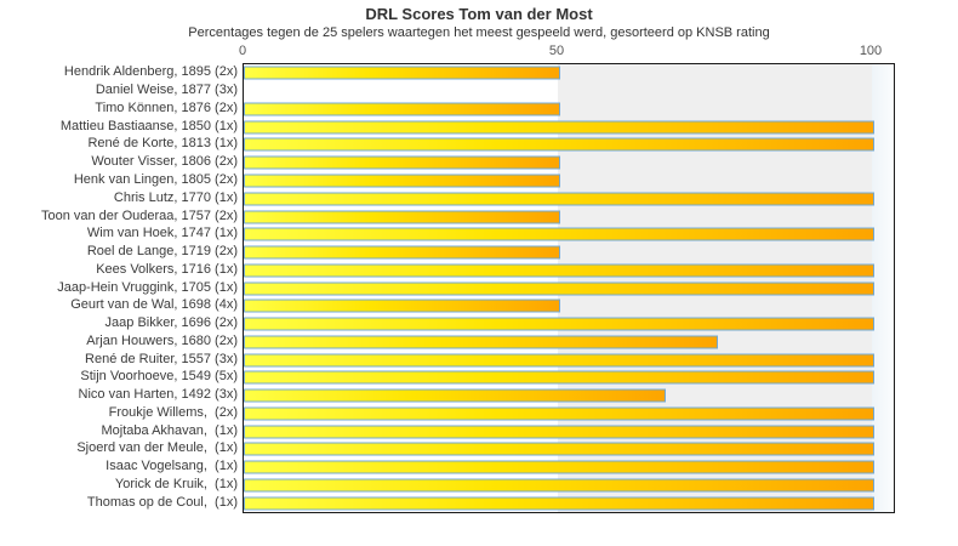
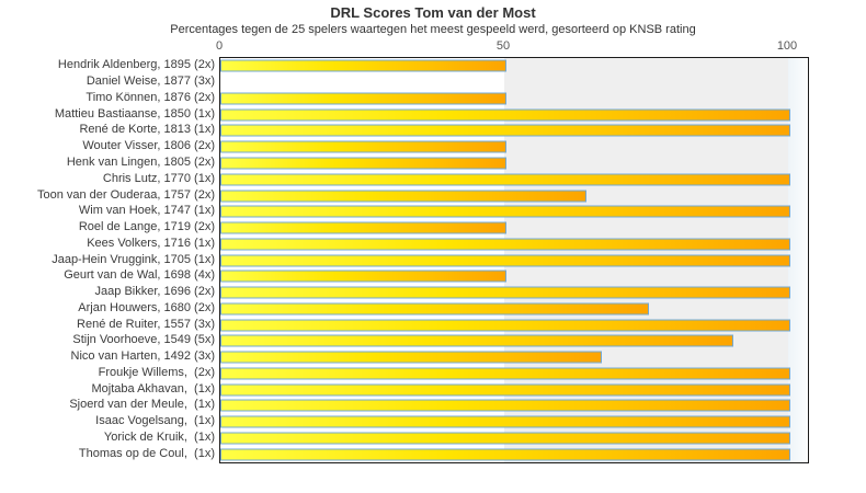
Toon van der Ouderaa, 1757 (2x): 50 -> 64
Stijn Voorhoeve, 1549 (5x): 100 -> 90
